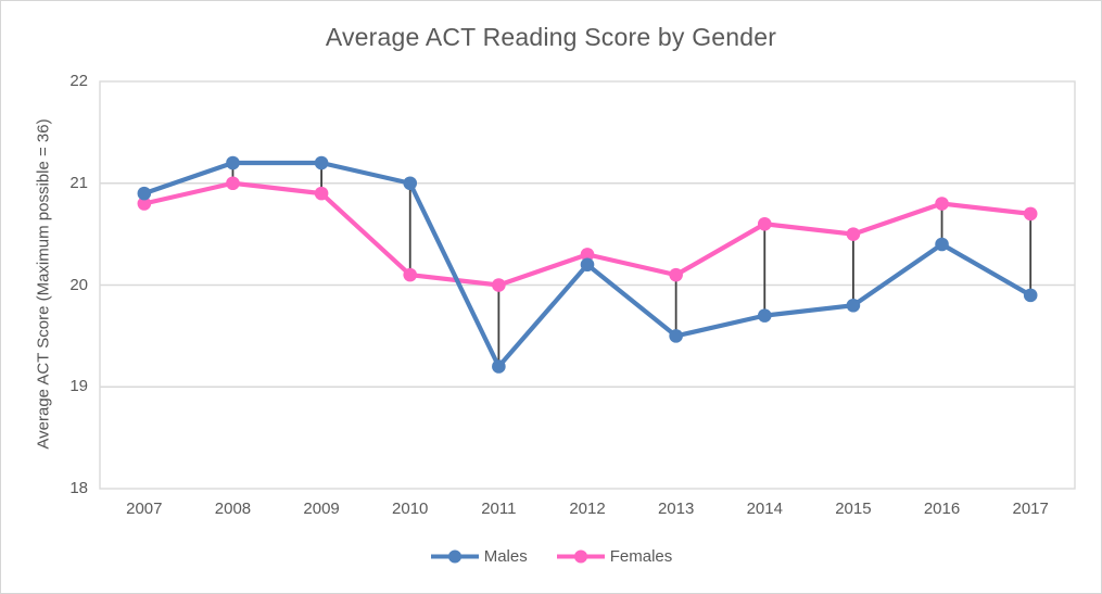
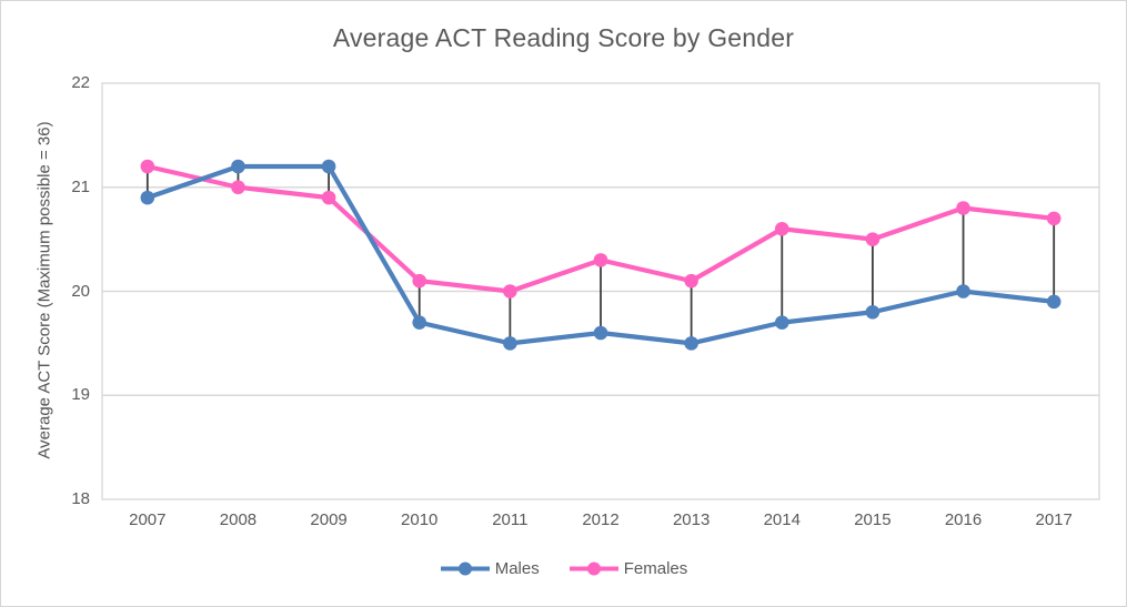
Females/2007: 20.8 -> 21.2
Males/2010: 21.0 -> 19.7
Males/2011: 19.2 -> 19.5
Males/2012: 20.2 -> 19.6
Males/2016: 20.4 -> 20.0
